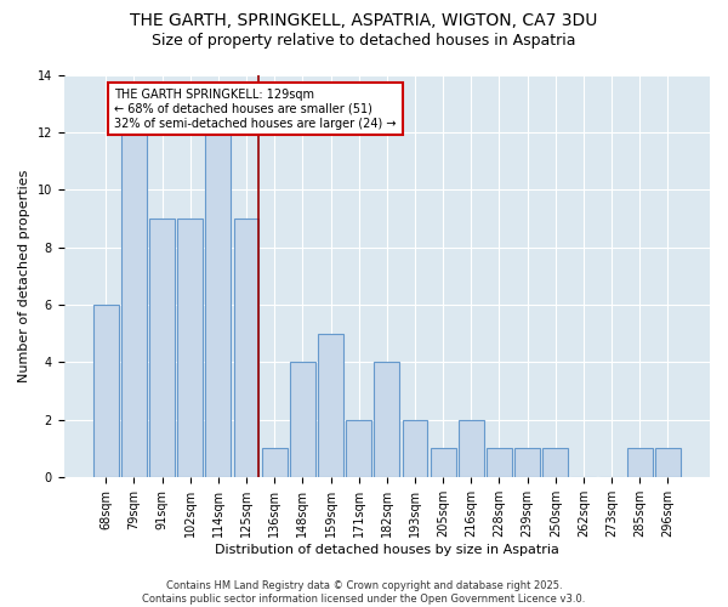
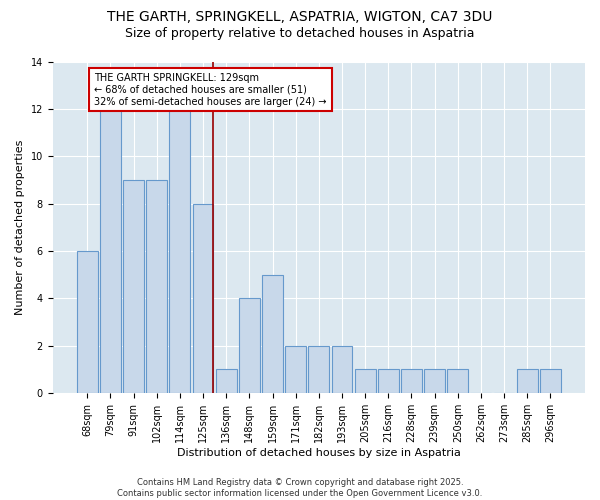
125sqm: 9 -> 8
182sqm: 4 -> 2
216sqm: 2 -> 1
